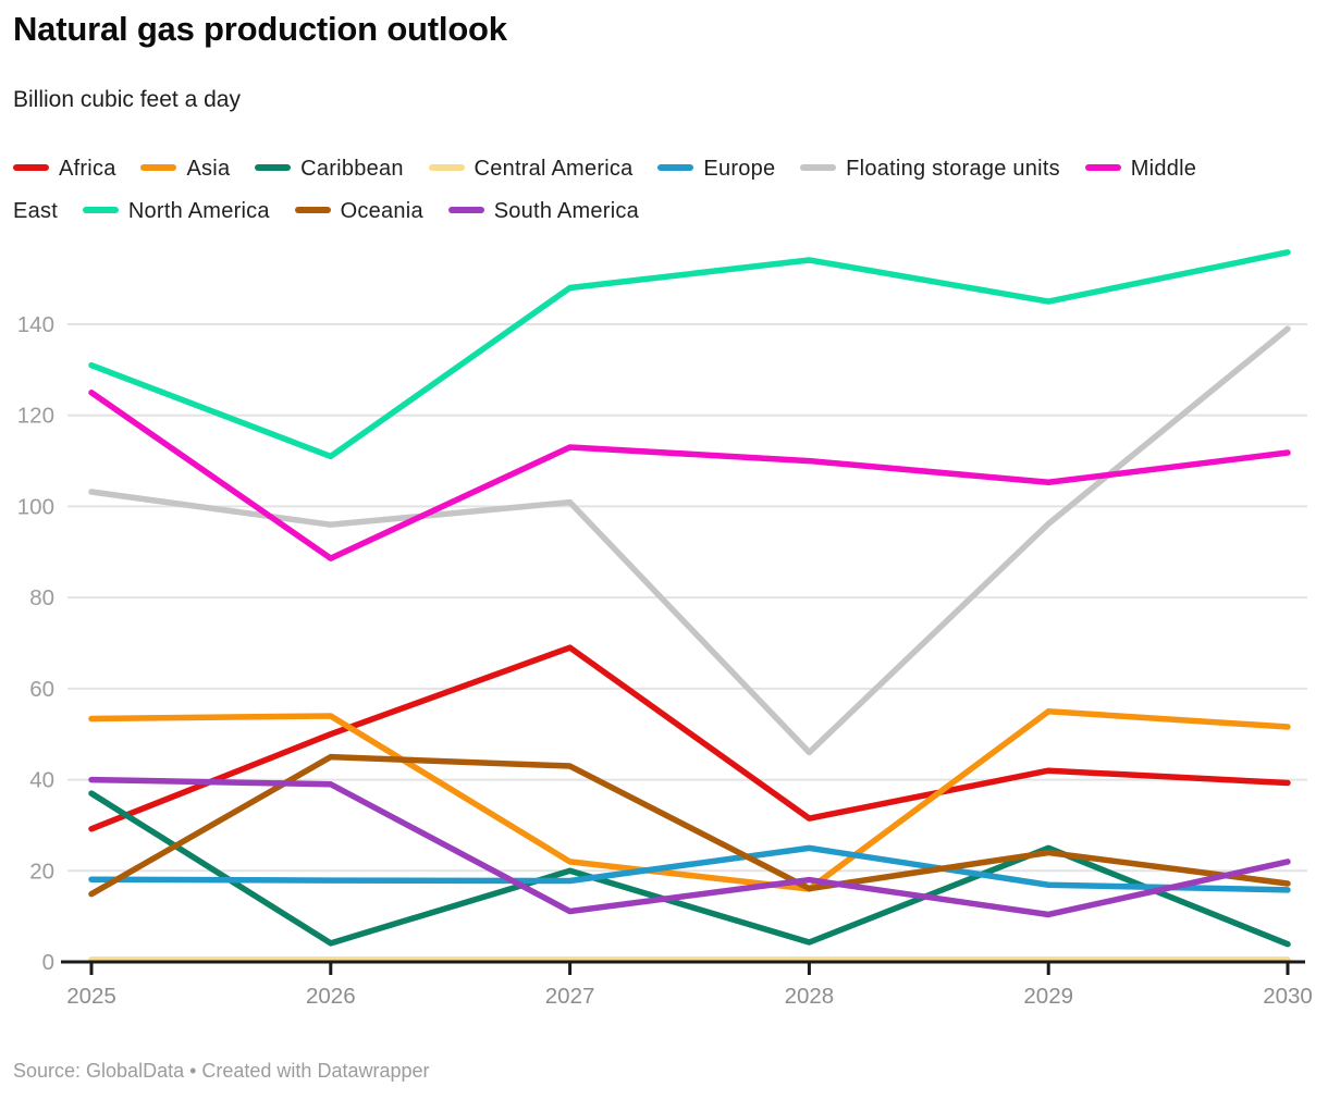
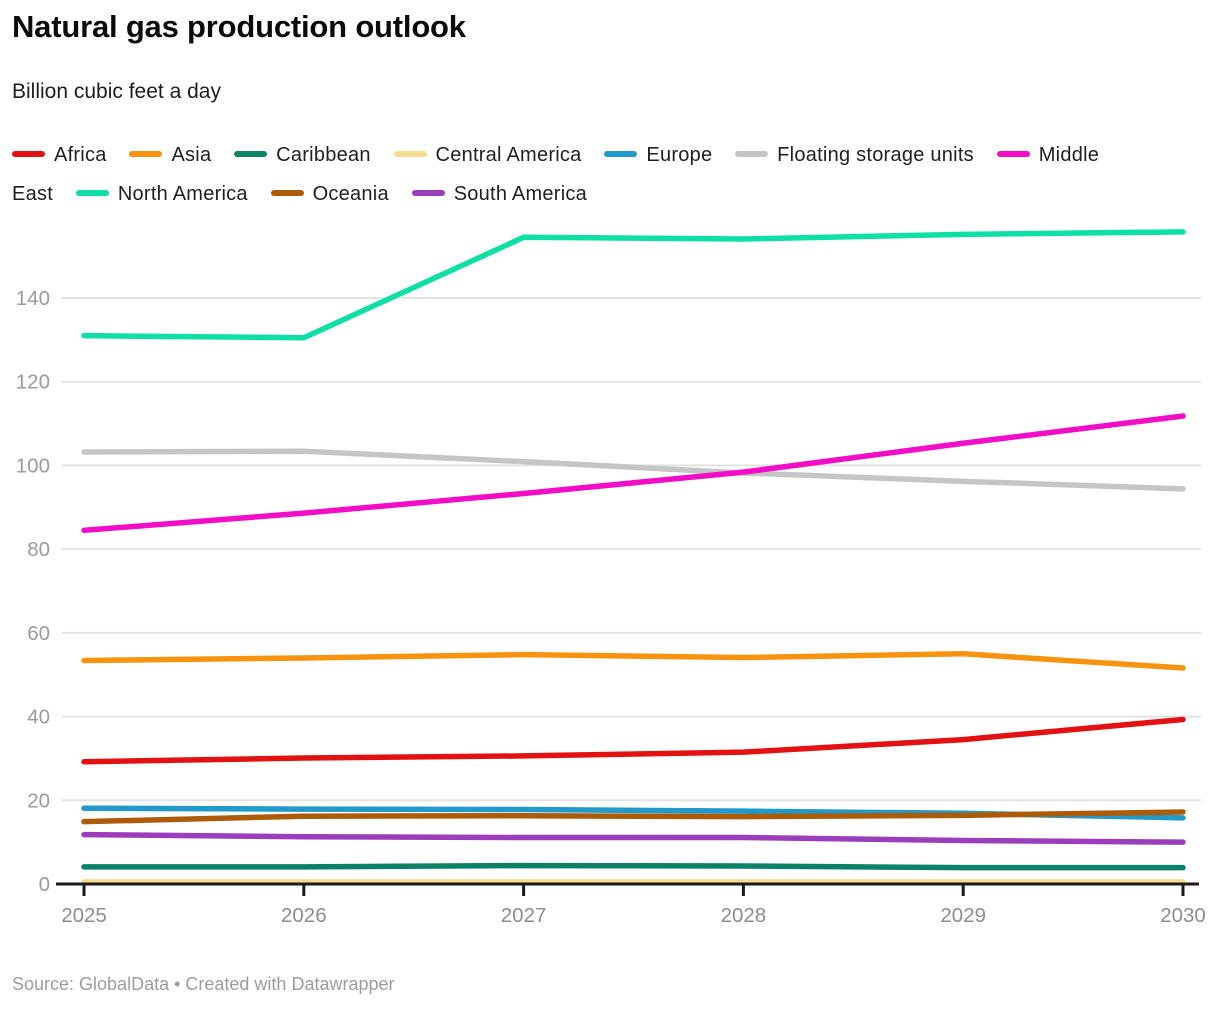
Caribbean/2025: 37 -> 4
Middle East/2025: 125 -> 84
South America/2025: 40 -> 12
Africa/2026: 50 -> 30
Floating storage units/2026: 96 -> 103
North America/2026: 111 -> 130
Oceania/2026: 45 -> 16
South America/2026: 39 -> 11
Africa/2027: 69 -> 31
Asia/2027: 22 -> 55
Caribbean/2027: 20 -> 4
Middle East/2027: 113 -> 93
North America/2027: 148 -> 154
Oceania/2027: 43 -> 16
Asia/2028: 16 -> 54
Europe/2028: 25 -> 17
Floating storage units/2028: 46 -> 98
Middle East/2028: 110 -> 98
South America/2028: 18 -> 11
Africa/2029: 42 -> 34
Caribbean/2029: 25 -> 4
North America/2029: 145 -> 155
Oceania/2029: 24 -> 16
Floating storage units/2030: 139 -> 94
South America/2030: 22 -> 10
